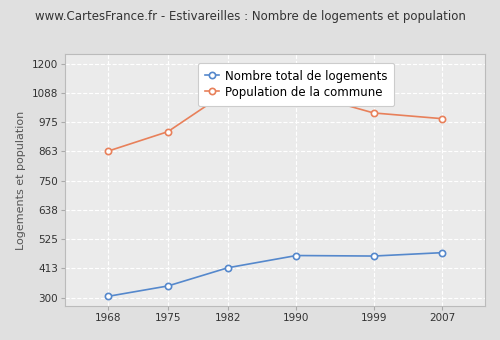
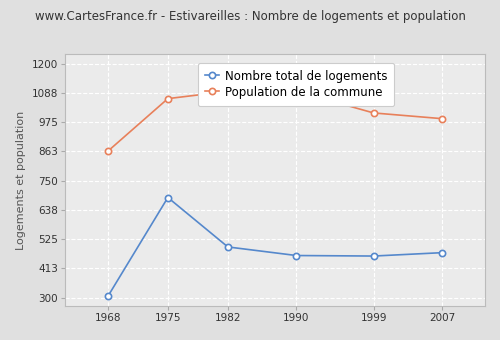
Nombre total de logements/1975: 345 -> 685
Population de la commune/1975: 938 -> 1065
Nombre total de logements/1982: 415 -> 495
